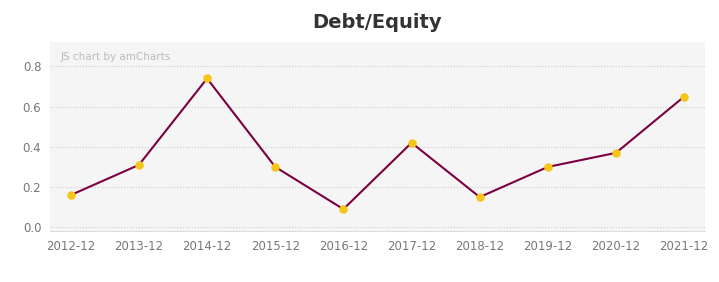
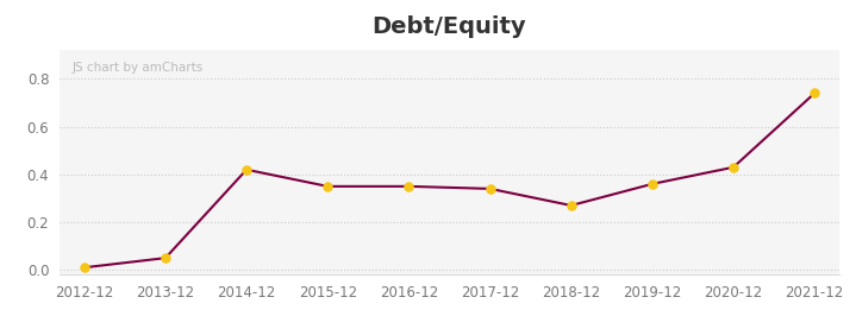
2012-12: 0.16 -> 0.01
2013-12: 0.31 -> 0.05
2014-12: 0.74 -> 0.42
2015-12: 0.30 -> 0.35
2016-12: 0.09 -> 0.35
2017-12: 0.42 -> 0.34
2018-12: 0.15 -> 0.27
2019-12: 0.30 -> 0.36
2020-12: 0.37 -> 0.43
2021-12: 0.65 -> 0.74
